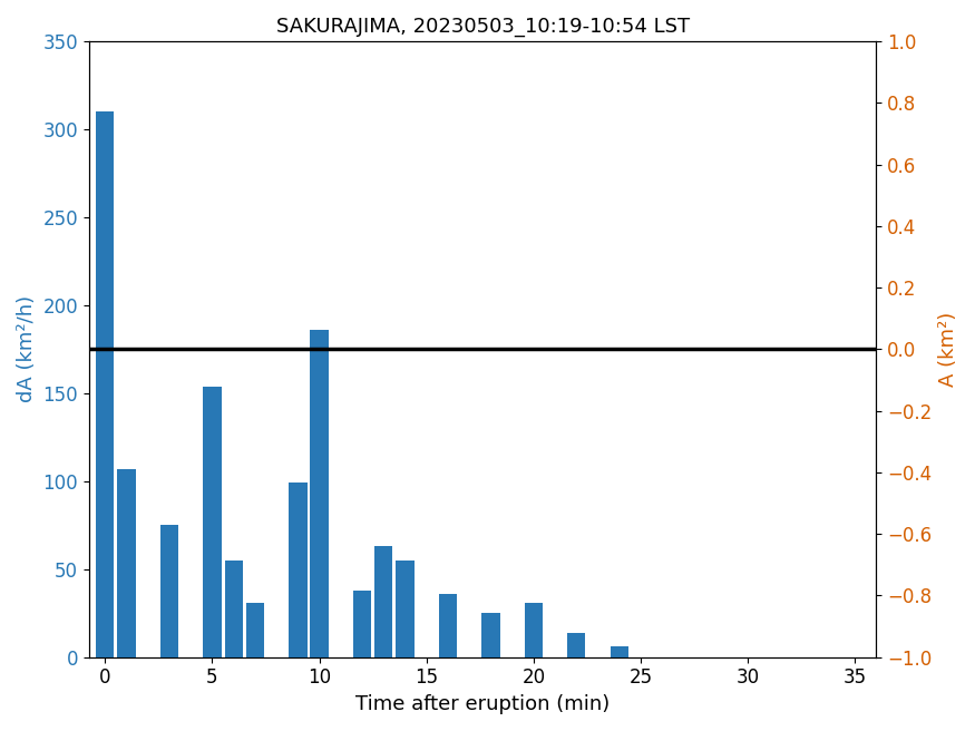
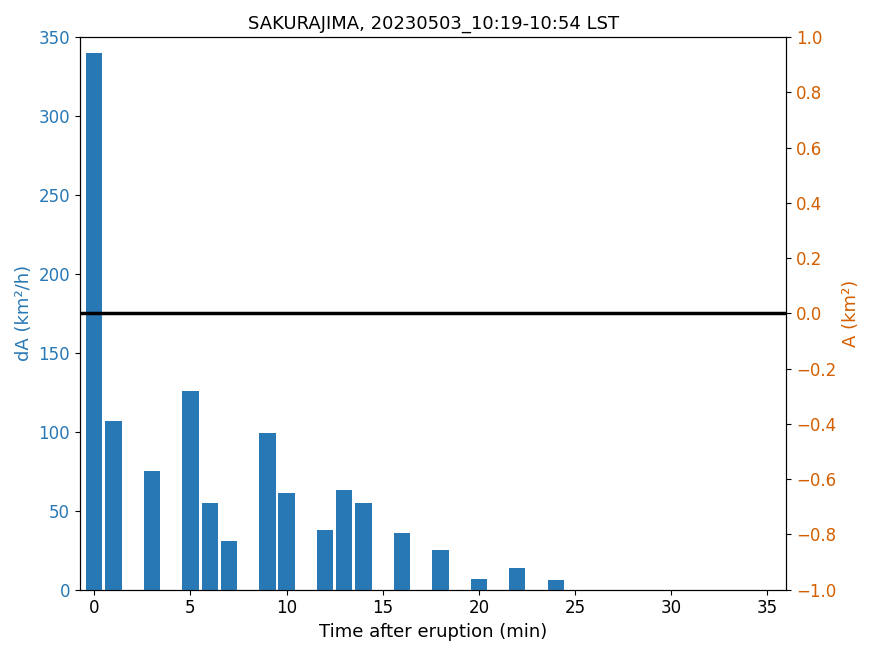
0: 310 -> 340
5: 154 -> 126
10: 186 -> 61
20: 31 -> 7
